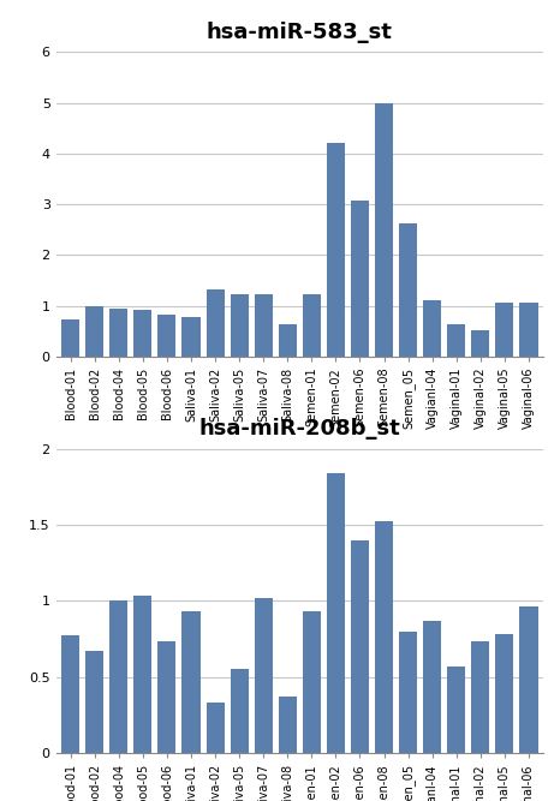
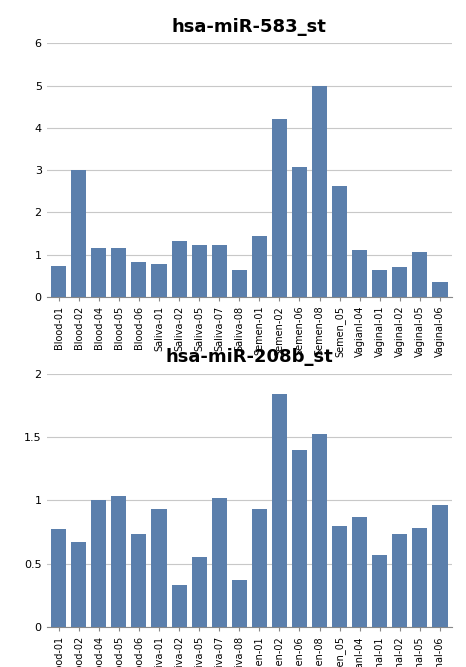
hsa-miR-583_st/Blood-02: 1.00 -> 3.00
hsa-miR-583_st/Blood-04: 0.95 -> 1.15
hsa-miR-583_st/Blood-05: 0.93 -> 1.15
hsa-miR-583_st/Semen-01: 1.22 -> 1.45
hsa-miR-583_st/Vaginal-02: 0.52 -> 0.70
hsa-miR-583_st/Vaginal-06: 1.07 -> 0.35
